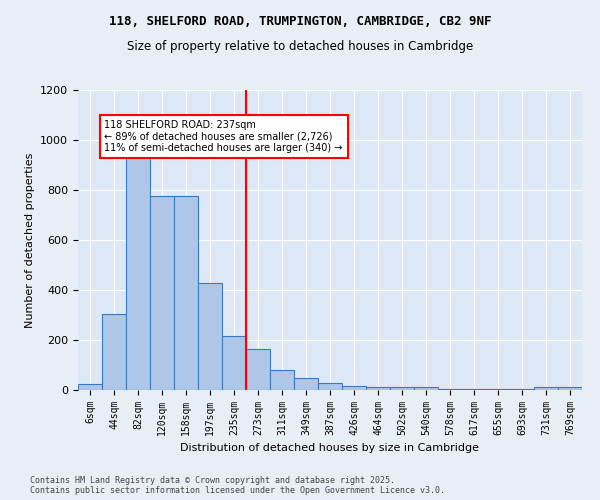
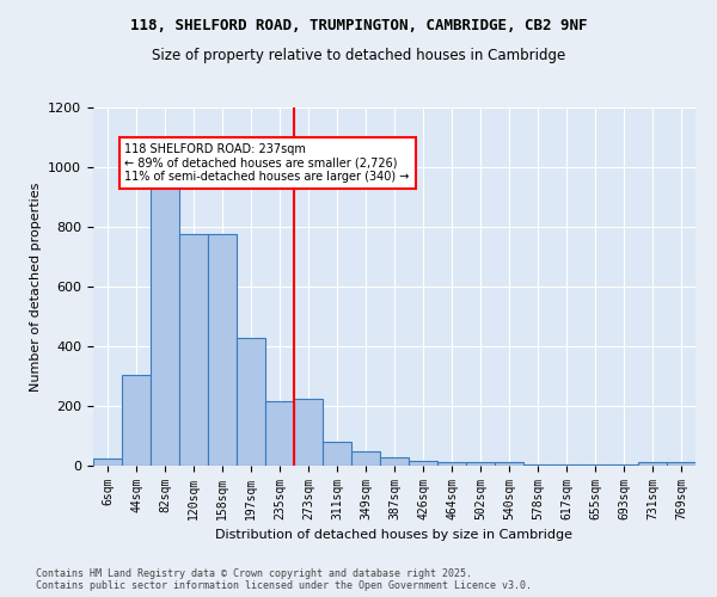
273sqm: 165 -> 225
